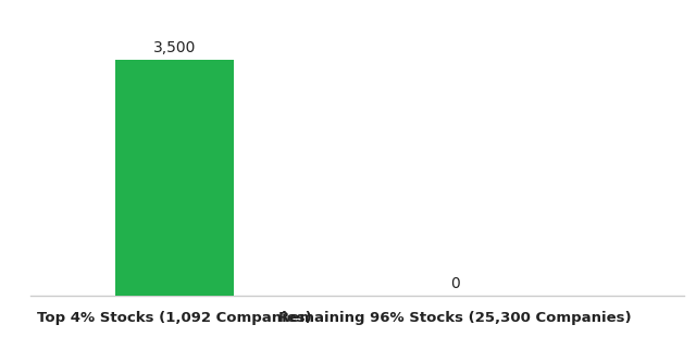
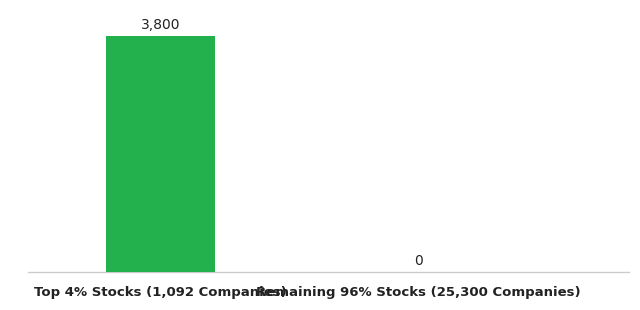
Top 4% Stocks (1,092 Companies): 3,500 -> 3,800
